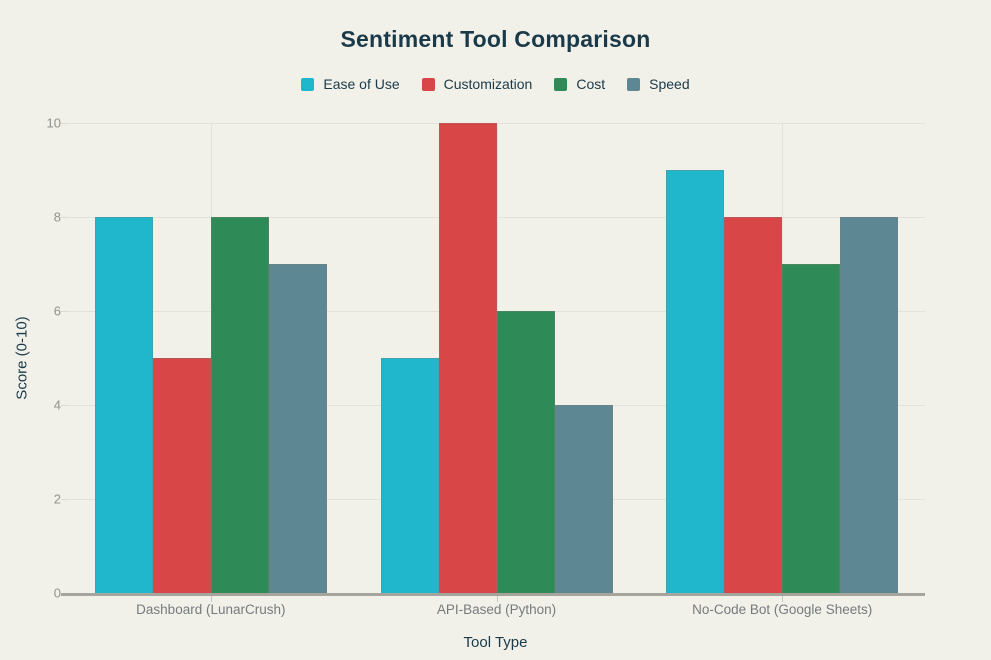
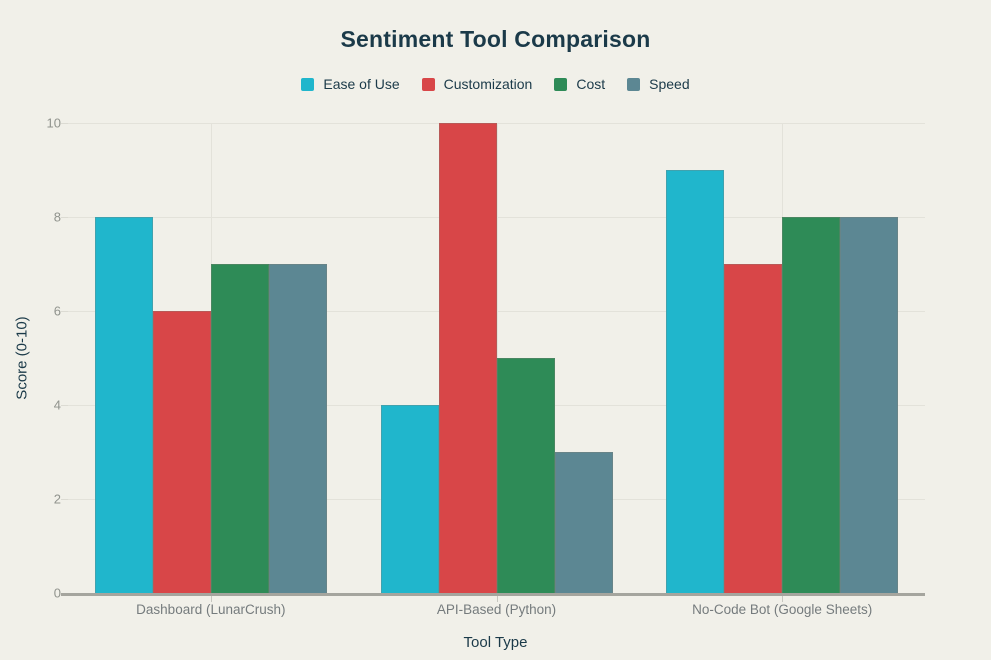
Customization/Dashboard (LunarCrush): 5 -> 6
Cost/Dashboard (LunarCrush): 8 -> 7
Ease of Use/API-Based (Python): 5 -> 4
Cost/API-Based (Python): 6 -> 5
Speed/API-Based (Python): 4 -> 3
Customization/No-Code Bot (Google Sheets): 8 -> 7
Cost/No-Code Bot (Google Sheets): 7 -> 8
